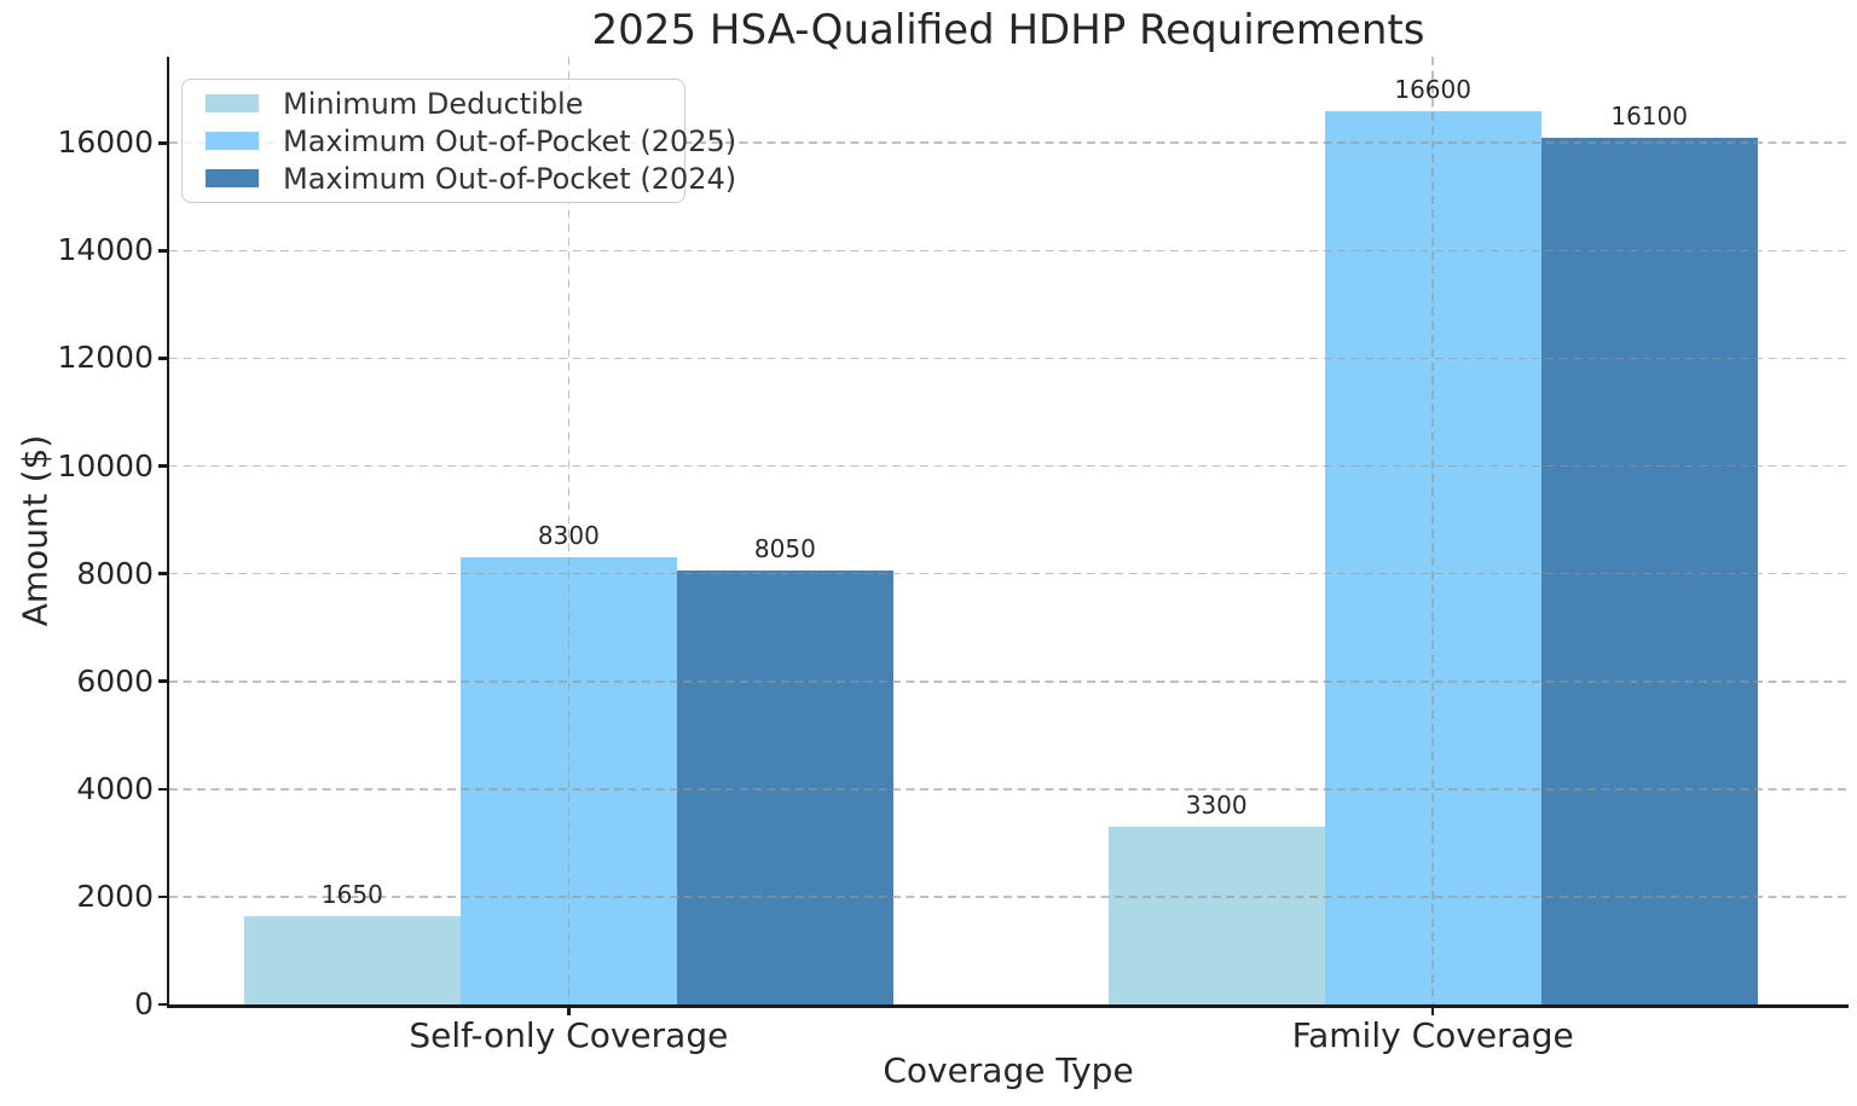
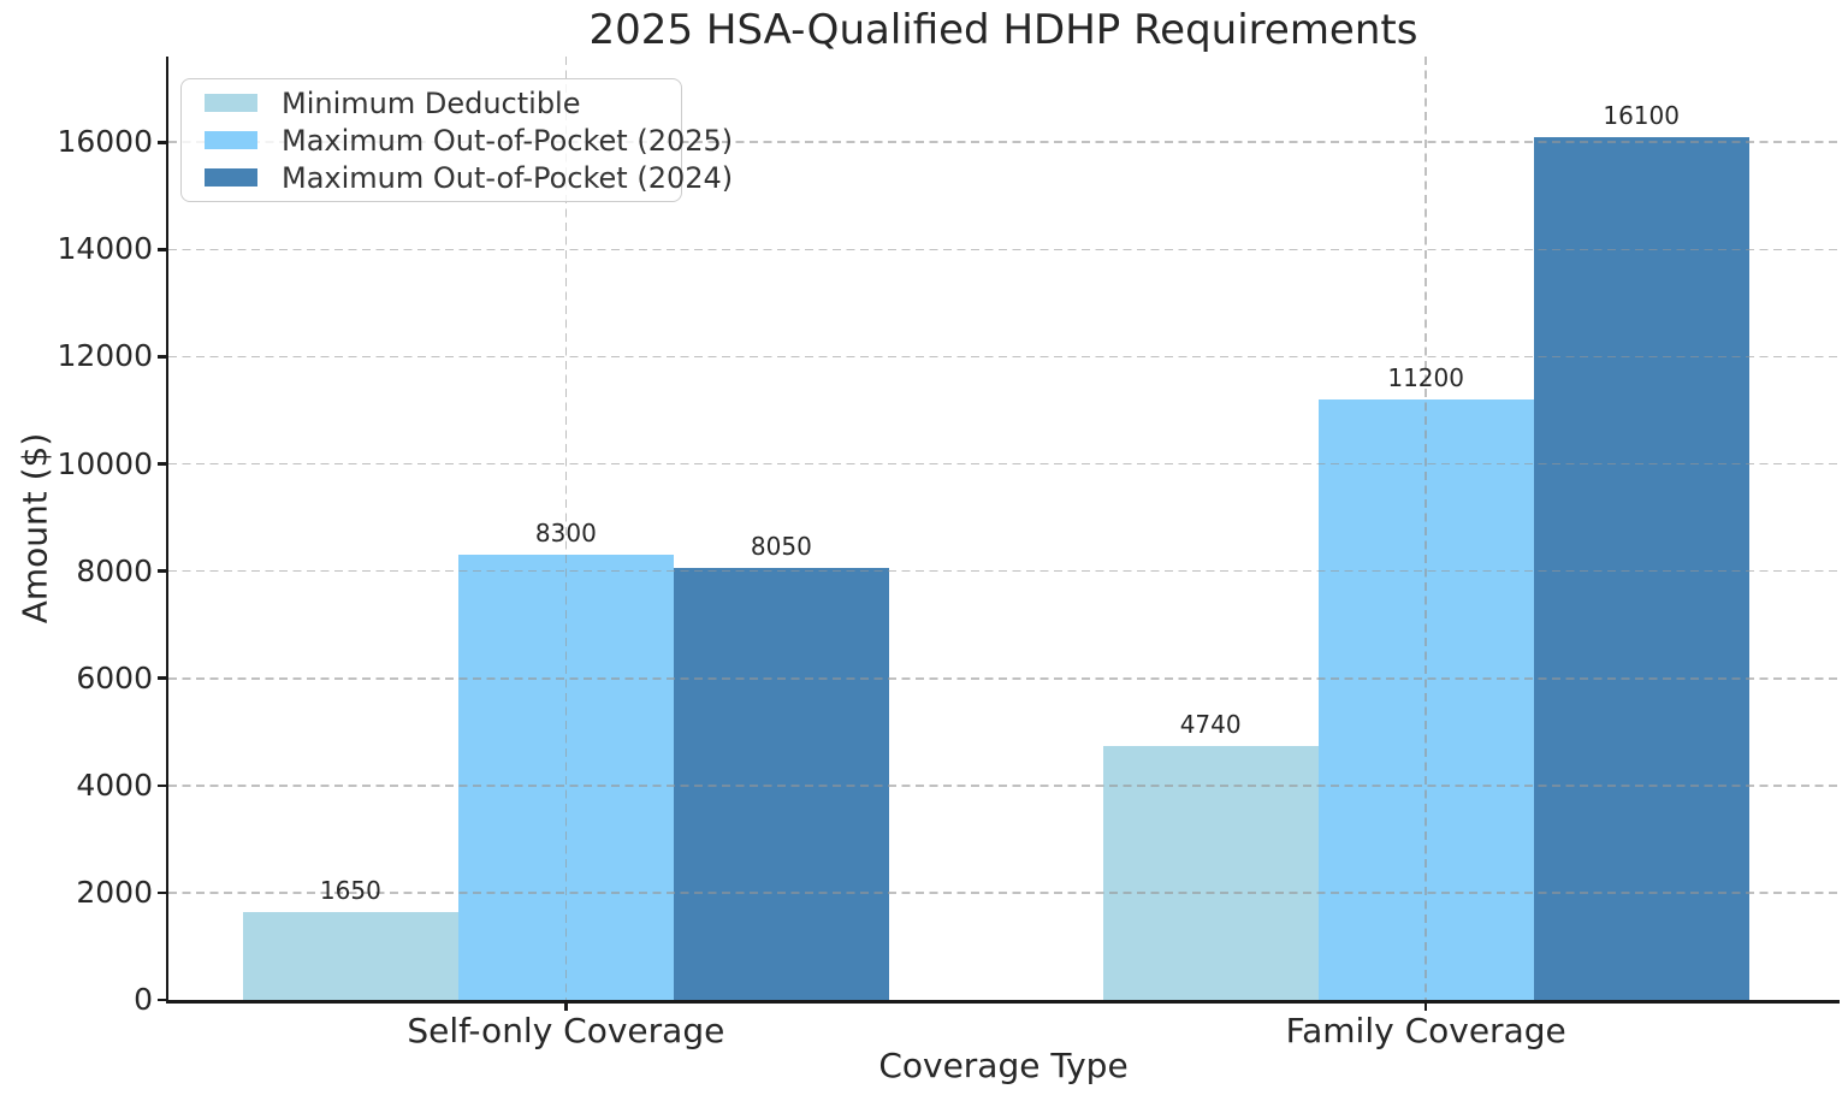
Minimum Deductible/Family Coverage: 3300 -> 4740
Maximum Out-of-Pocket (2025)/Family Coverage: 16600 -> 11200
